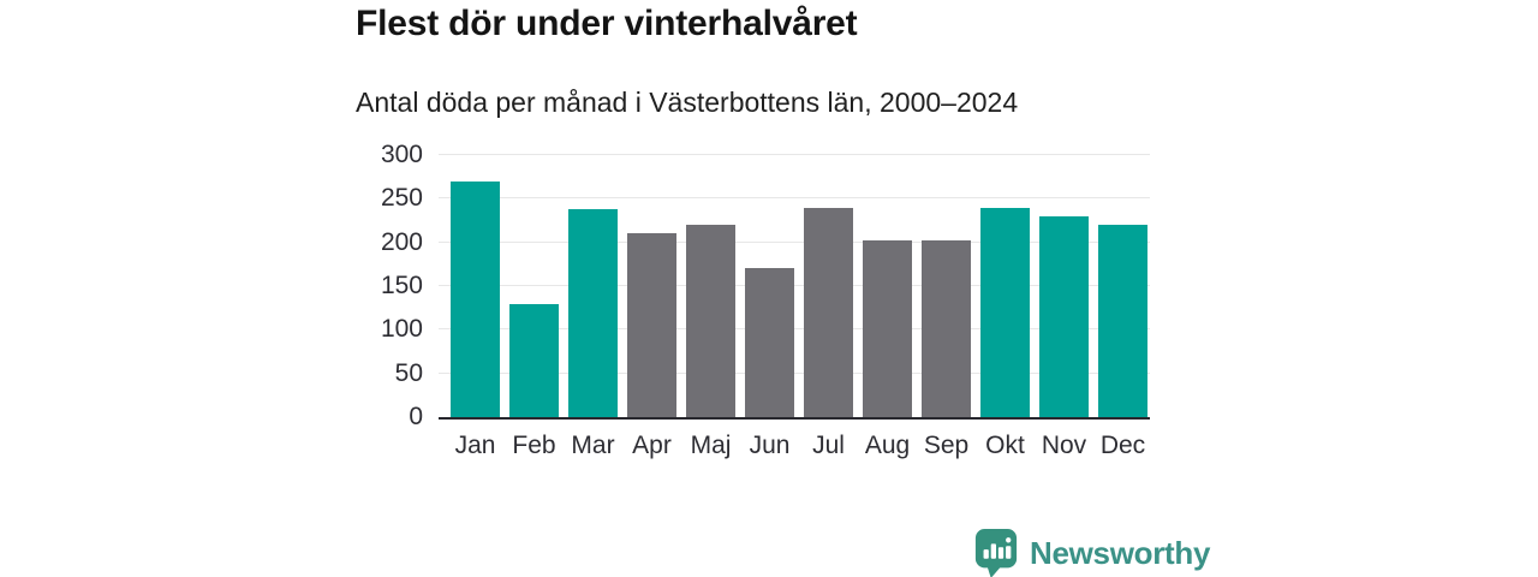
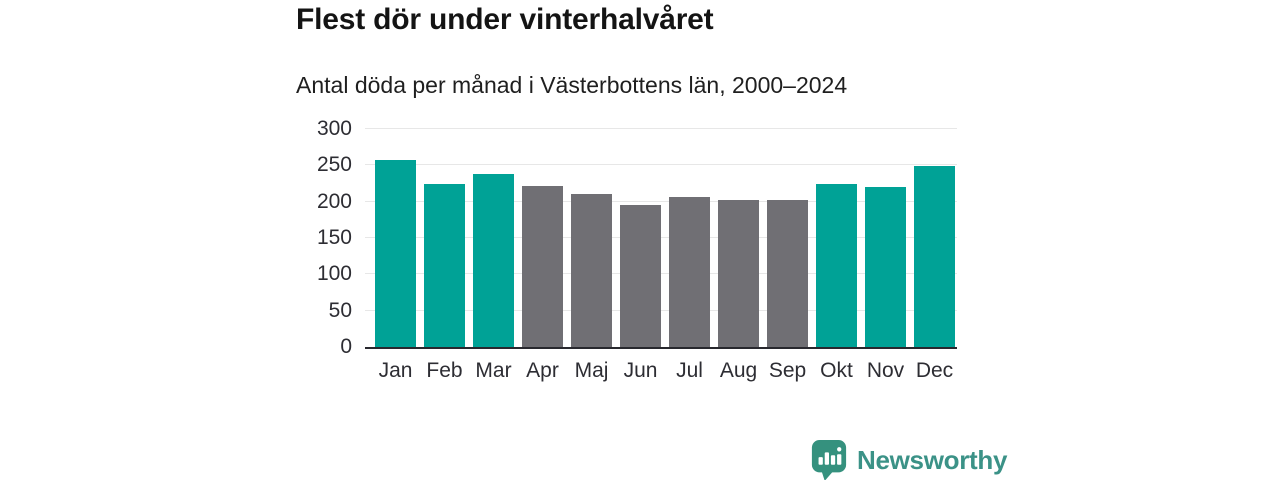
Jan: 270 -> 260
Feb: 130 -> 220
Apr: 210 -> 220
Maj: 220 -> 210
Jun: 170 -> 200
Jul: 240 -> 210
Okt: 240 -> 220
Nov: 230 -> 220
Dec: 220 -> 250
